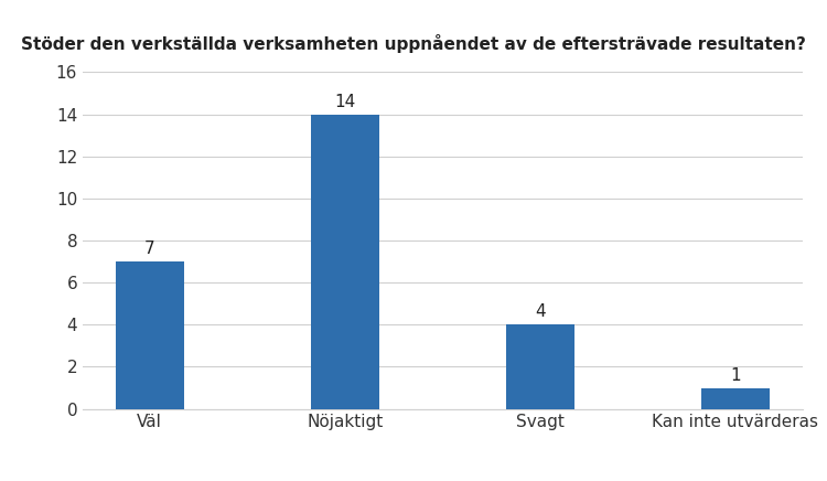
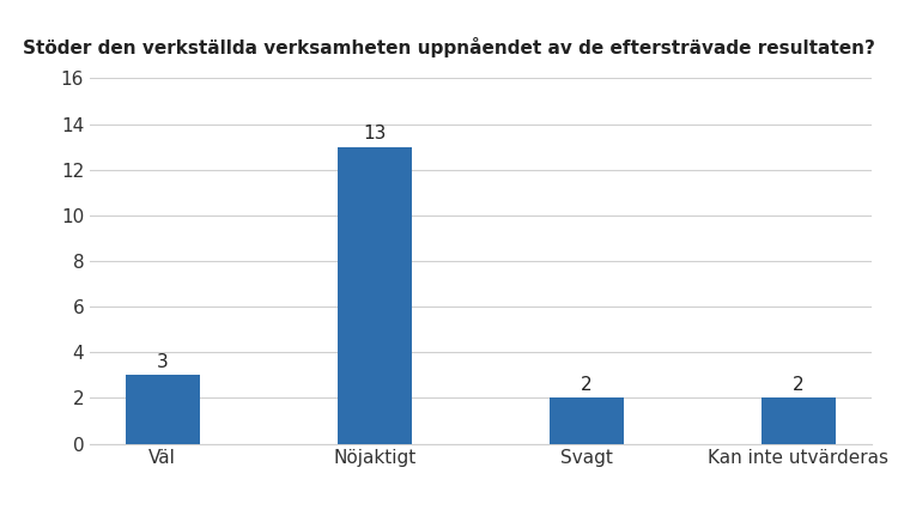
Väl: 7 -> 3
Nöjaktigt: 14 -> 13
Svagt: 4 -> 2
Kan inte utvärderas: 1 -> 2
